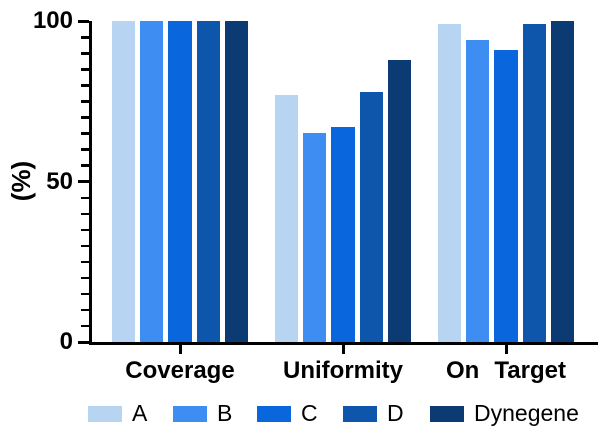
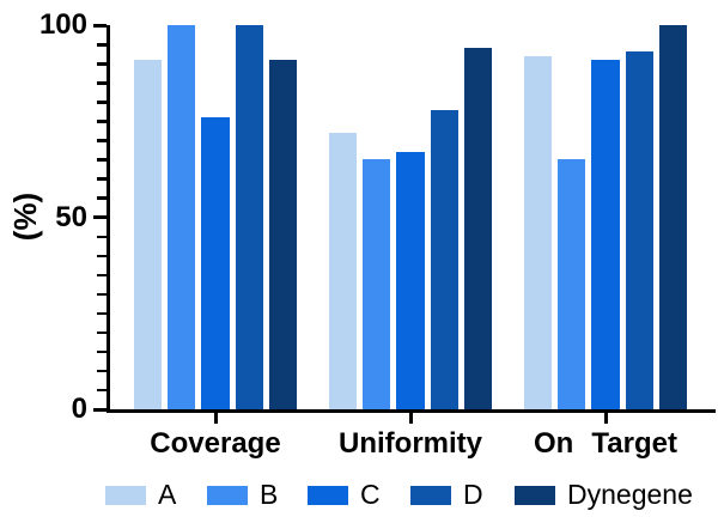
A/Coverage: 100 -> 91
C/Coverage: 100 -> 76
Dynegene/Coverage: 100 -> 91
A/Uniformity: 77 -> 72
Dynegene/Uniformity: 88 -> 94
A/On Target: 99 -> 92
B/On Target: 94 -> 65
D/On Target: 99 -> 93
